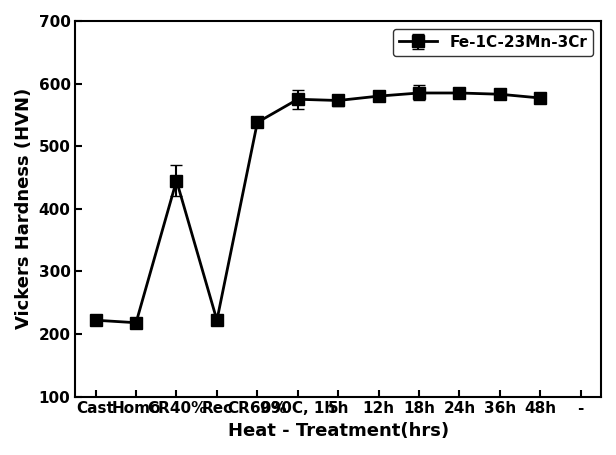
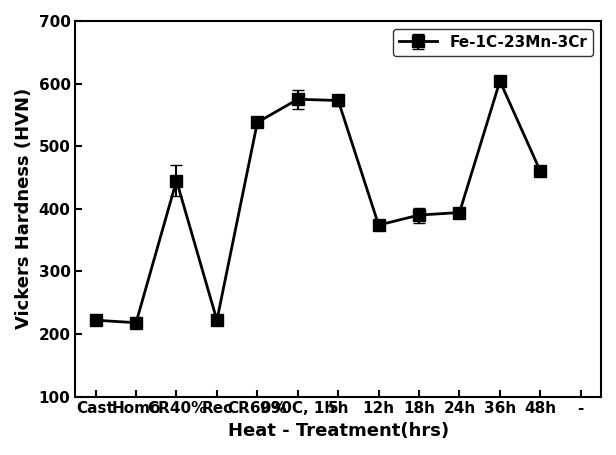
12h: 580 -> 374
18h: 585 -> 390
24h: 585 -> 394
36h: 583 -> 604
48h: 577 -> 460
